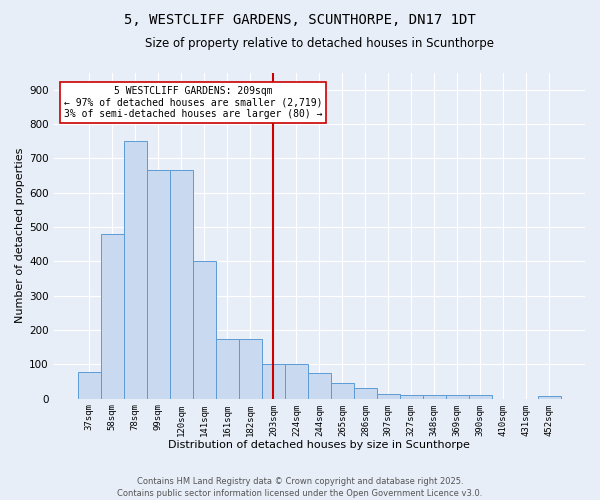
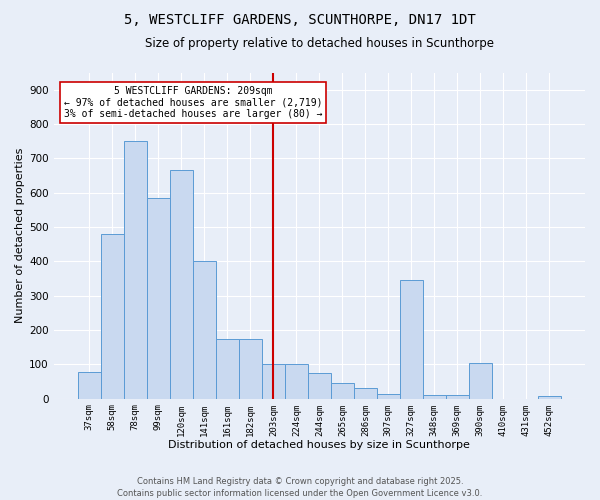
99sqm: 665 -> 585
327sqm: 12 -> 345
390sqm: 10 -> 105
